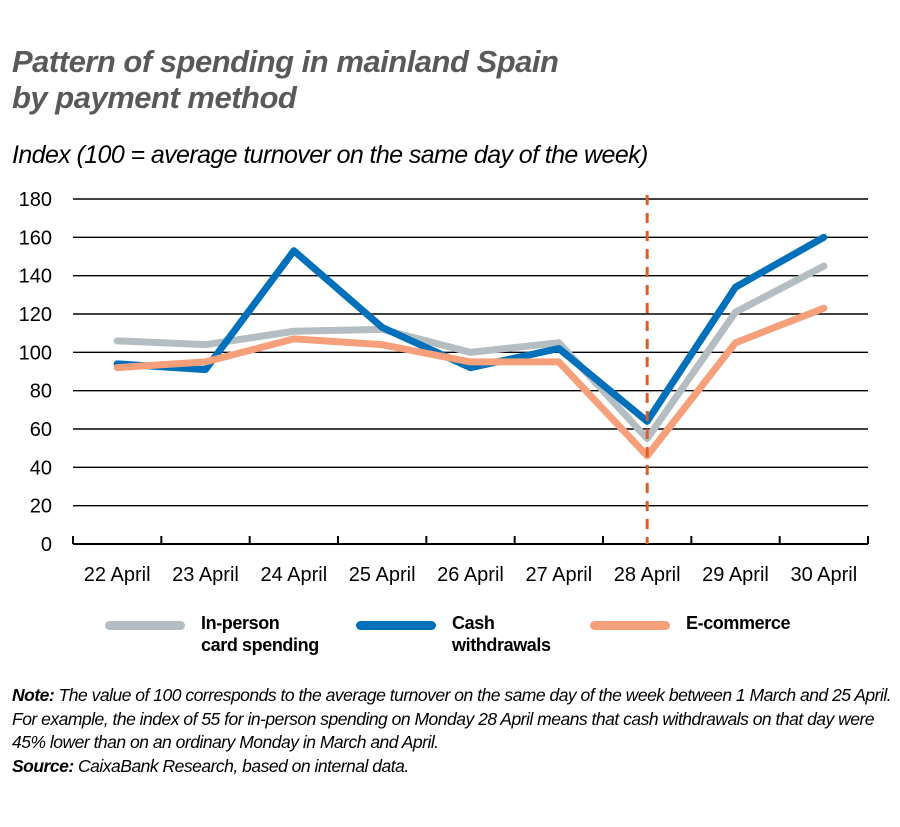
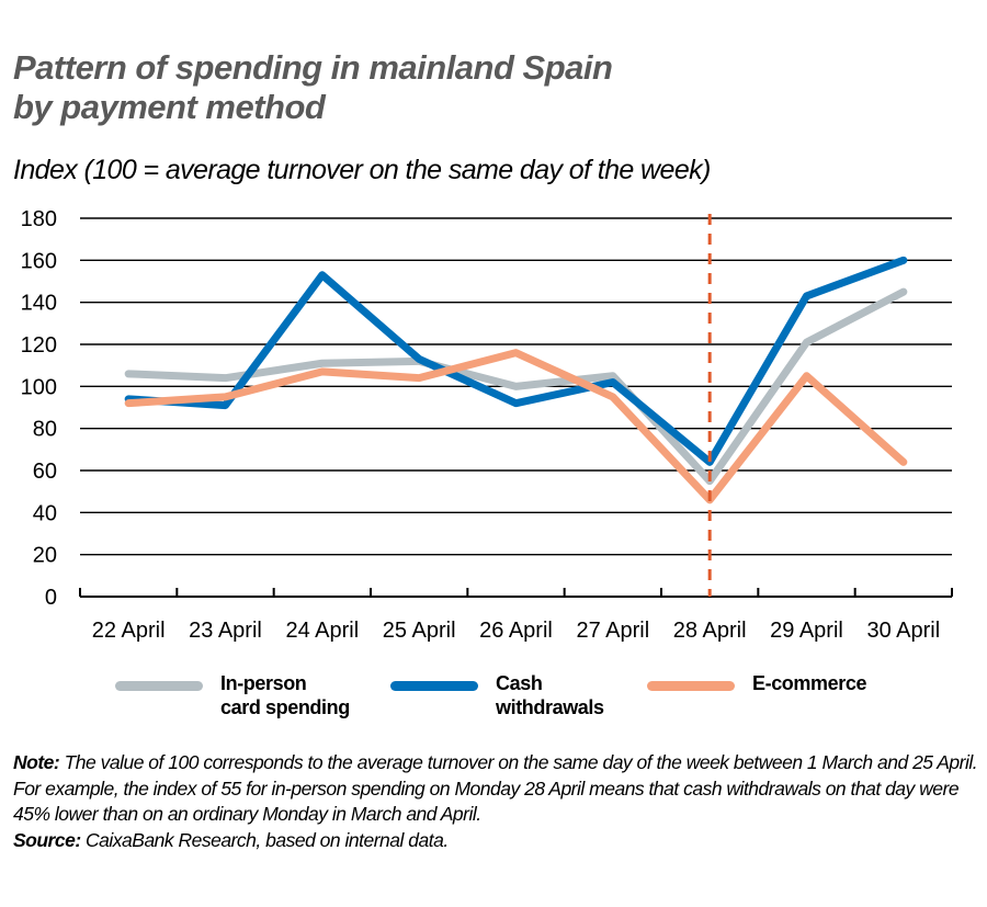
E-commerce/26 April: 95 -> 116
Cash withdrawals/29 April: 134 -> 143
E-commerce/30 April: 123 -> 64
